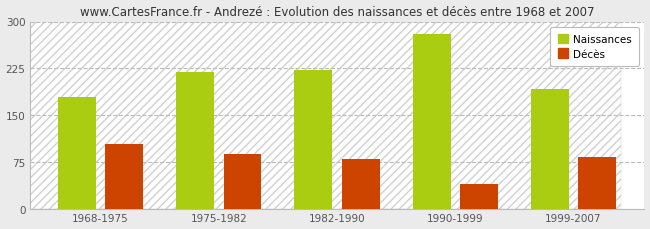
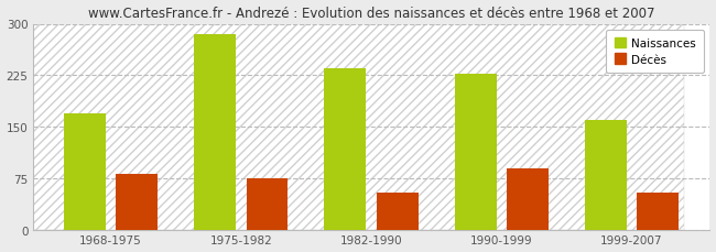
Naissances/1968-1975: 180 -> 170
Décès/1968-1975: 104 -> 82
Naissances/1975-1982: 220 -> 285
Décès/1975-1982: 88 -> 75
Naissances/1982-1990: 222 -> 235
Décès/1982-1990: 80 -> 55
Naissances/1990-1999: 280 -> 228
Décès/1990-1999: 40 -> 90
Naissances/1999-2007: 192 -> 160
Décès/1999-2007: 84 -> 55
